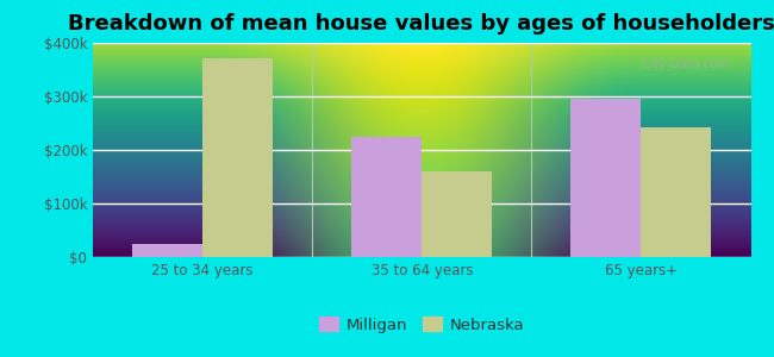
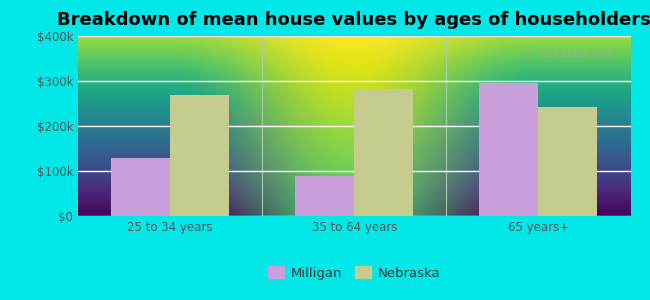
Milligan/25 to 34 years: $25k -> $130k
Nebraska/25 to 34 years: $370k -> $268k
Milligan/35 to 64 years: $225k -> $90k
Nebraska/35 to 64 years: $160k -> $283k
